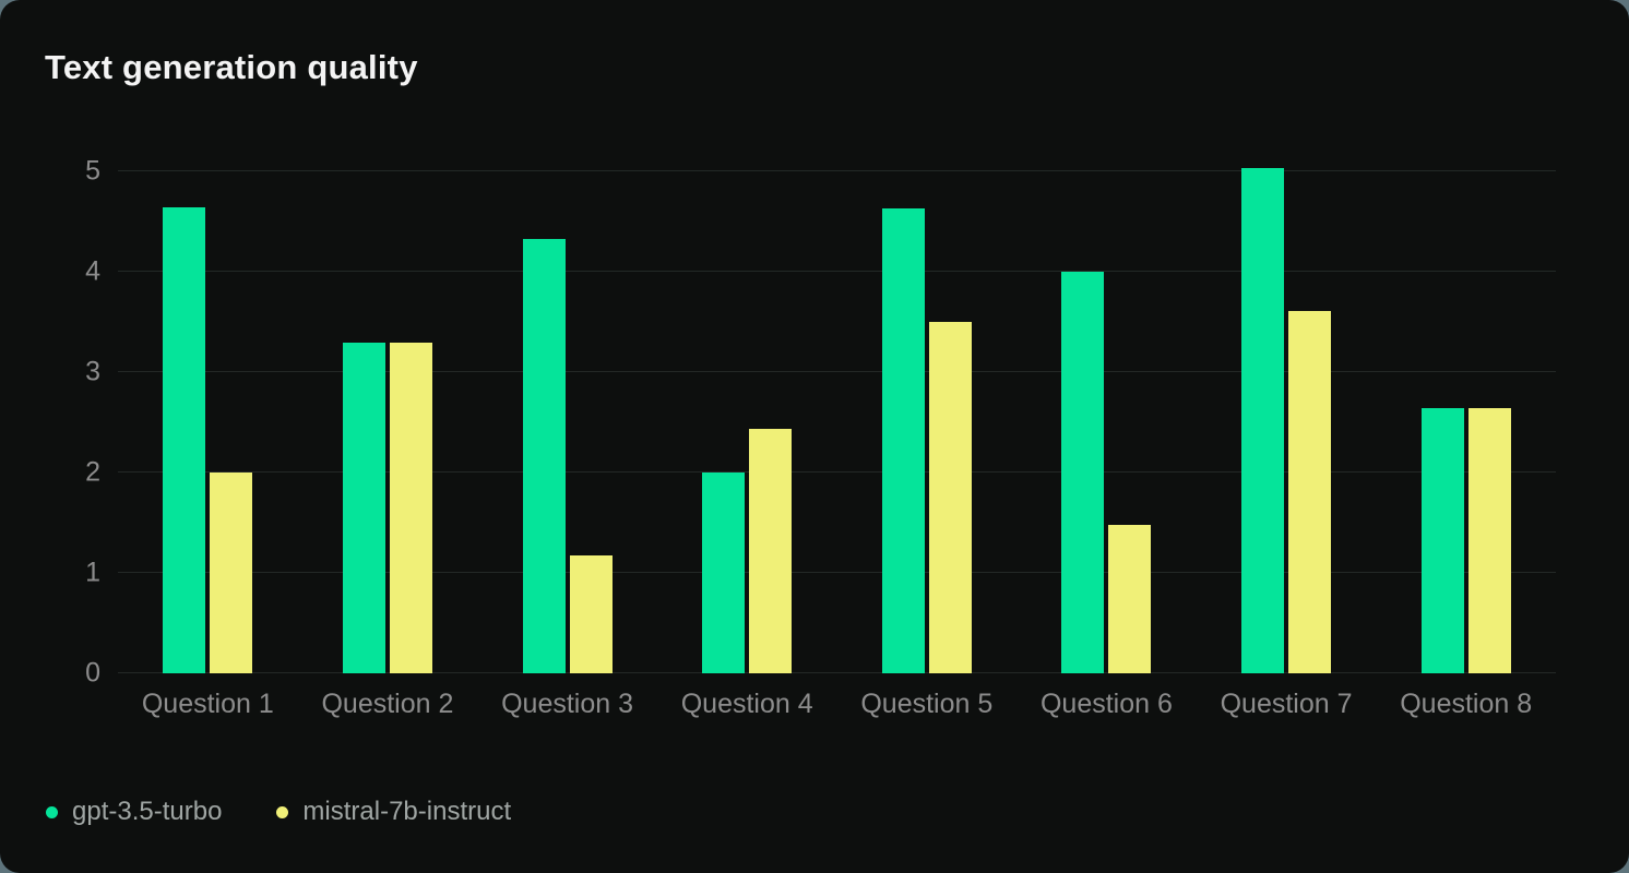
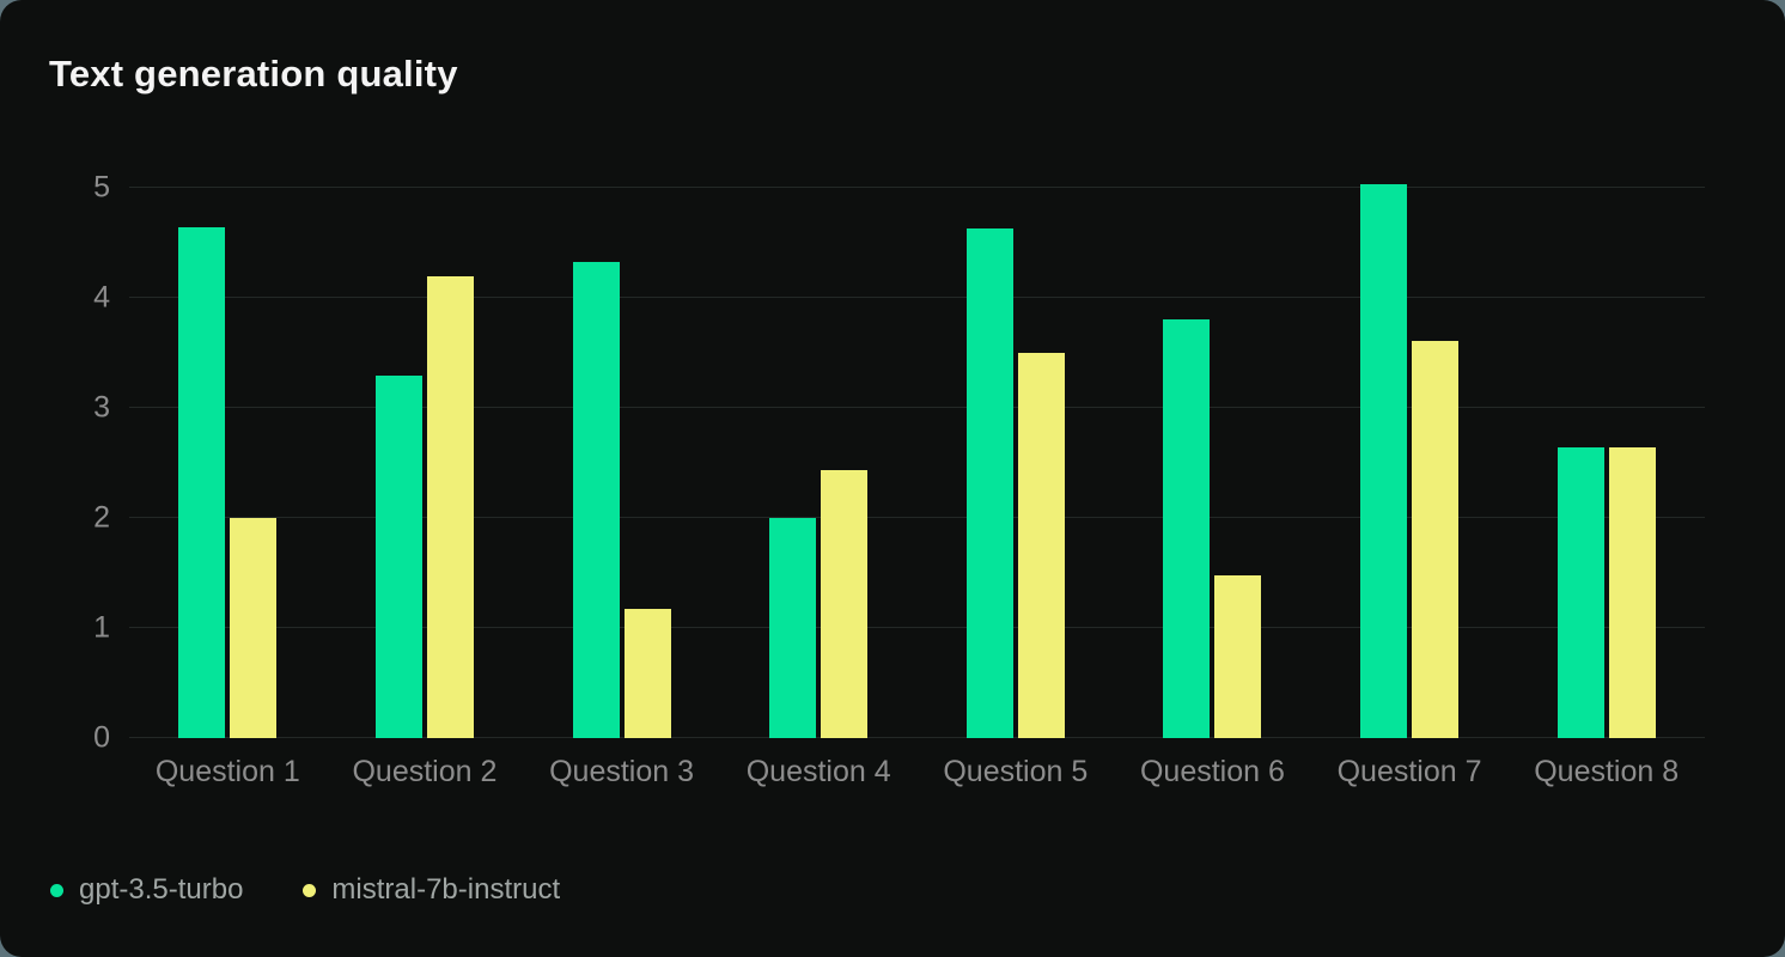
mistral-7b-instruct/Question 2: 3.3 -> 4.2
gpt-3.5-turbo/Question 6: 4.0 -> 3.8
